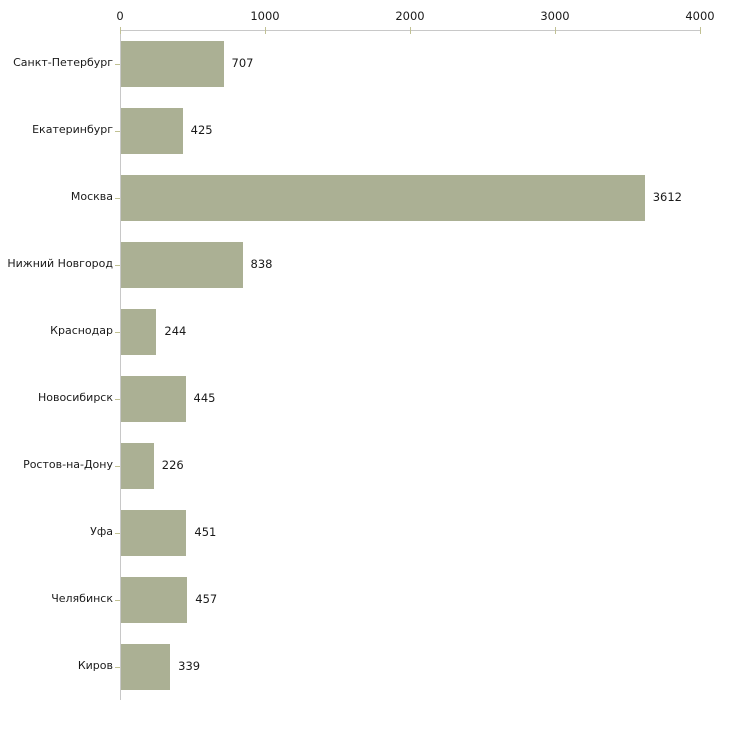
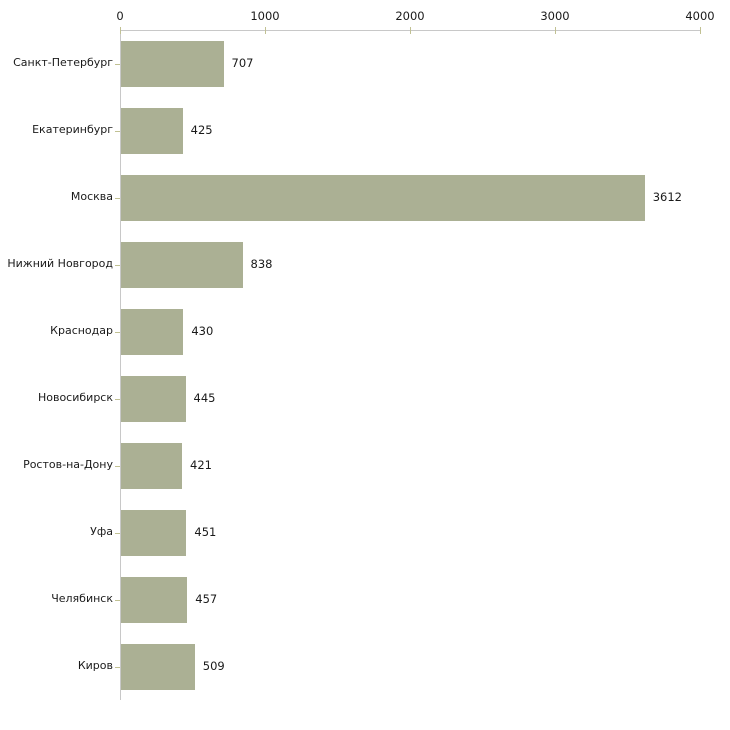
Краснодар: 244 -> 430
Ростов-на-Дону: 226 -> 421
Киров: 339 -> 509
